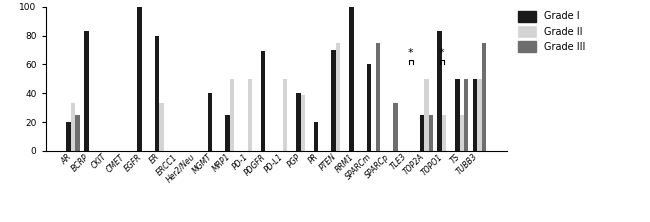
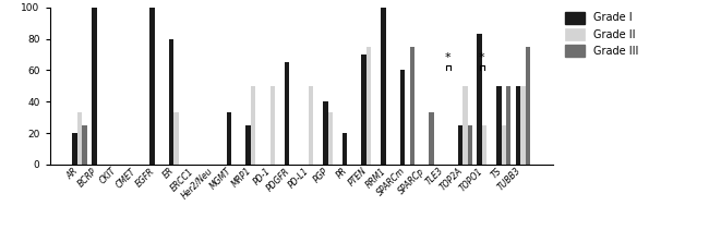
Grade I/BCRP: 83 -> 100
Grade I/MGMT: 40 -> 33
Grade I/PDGFR: 69 -> 65
Grade II/PGP: 39 -> 33
